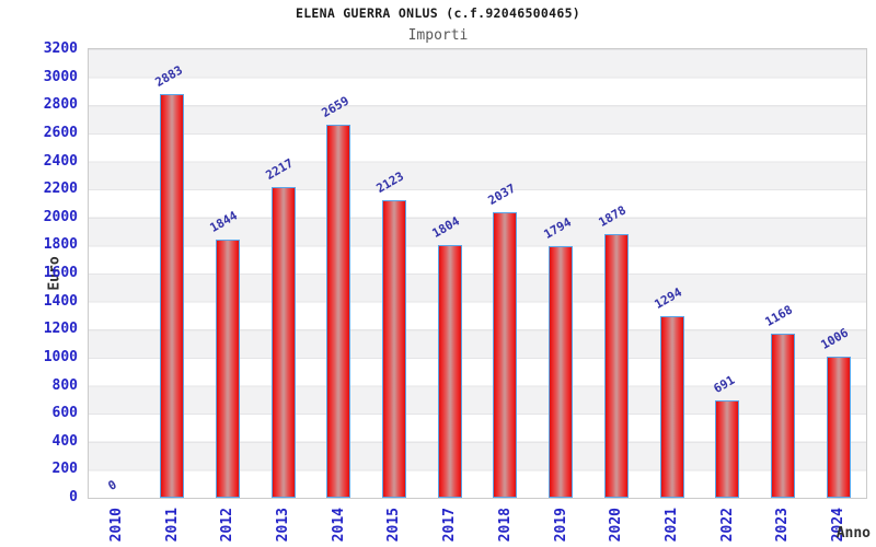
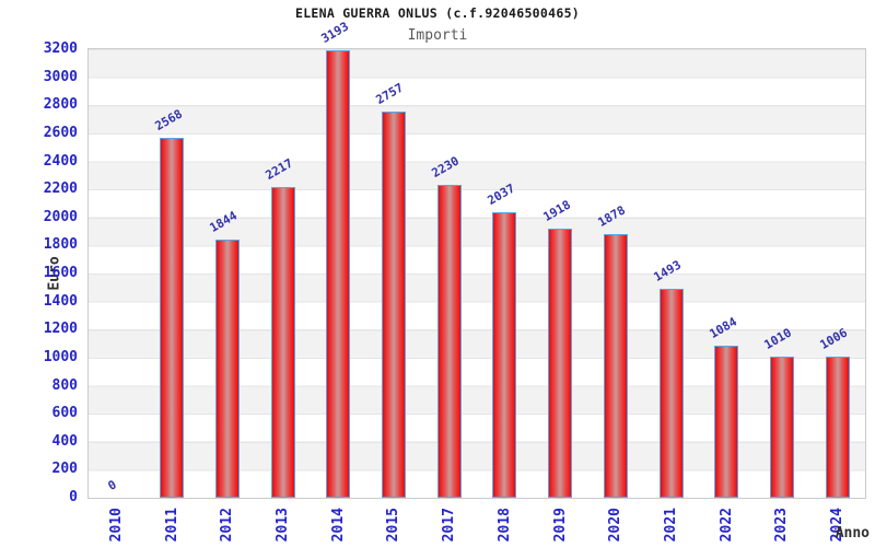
2011: 2883 -> 2568
2014: 2659 -> 3193
2015: 2123 -> 2757
2017: 1804 -> 2230
2019: 1794 -> 1918
2021: 1294 -> 1493
2022: 691 -> 1084
2023: 1168 -> 1010
